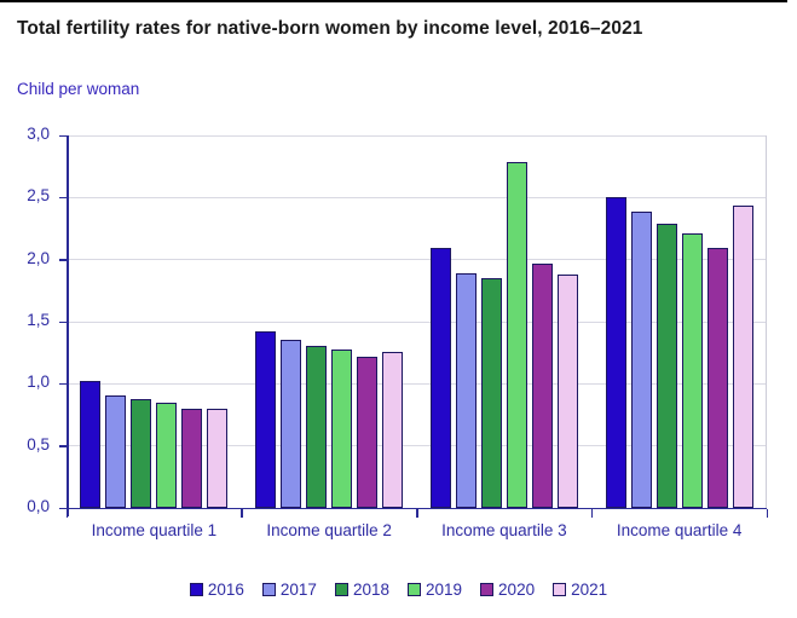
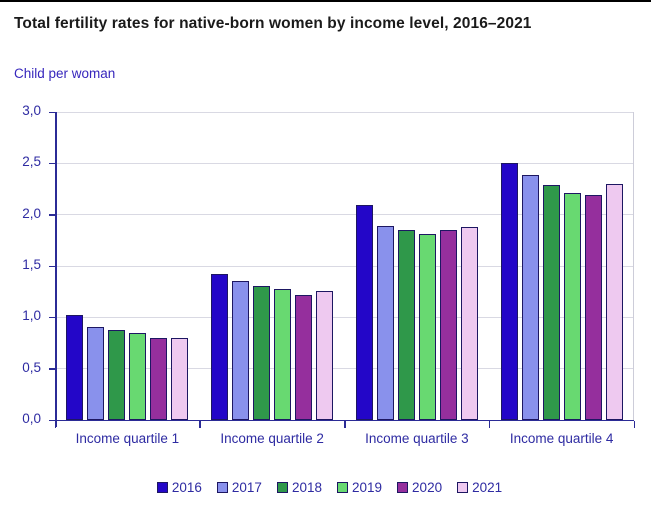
2019/Income quartile 3: 2,79 -> 1,81
2020/Income quartile 3: 1,97 -> 1,85
2020/Income quartile 4: 2,09 -> 2,19
2021/Income quartile 4: 2,44 -> 2,30
